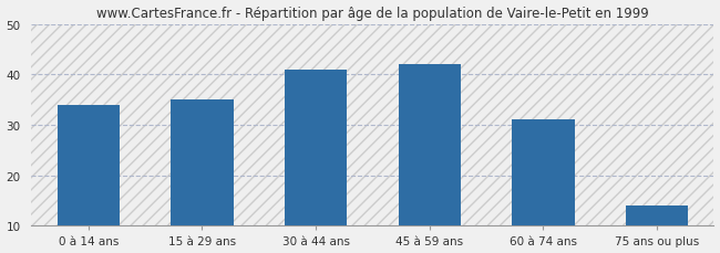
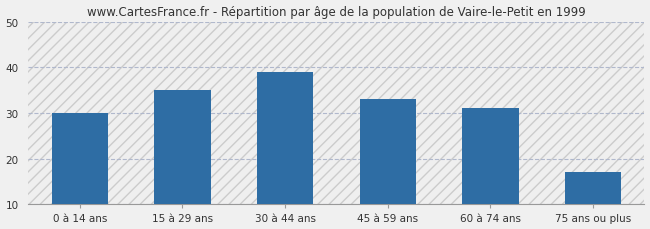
0 à 14 ans: 34 -> 30
30 à 44 ans: 41 -> 39
45 à 59 ans: 42 -> 33
75 ans ou plus: 14 -> 17
